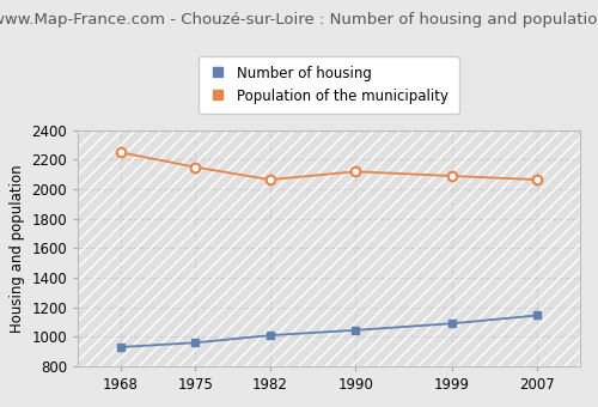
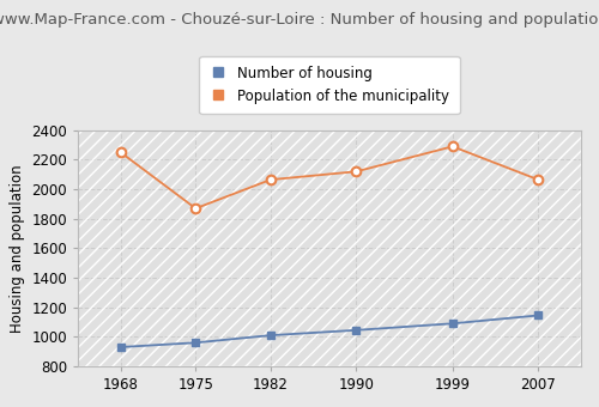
Population of the municipality/1975: 2150 -> 1870
Population of the municipality/1999: 2090 -> 2290
